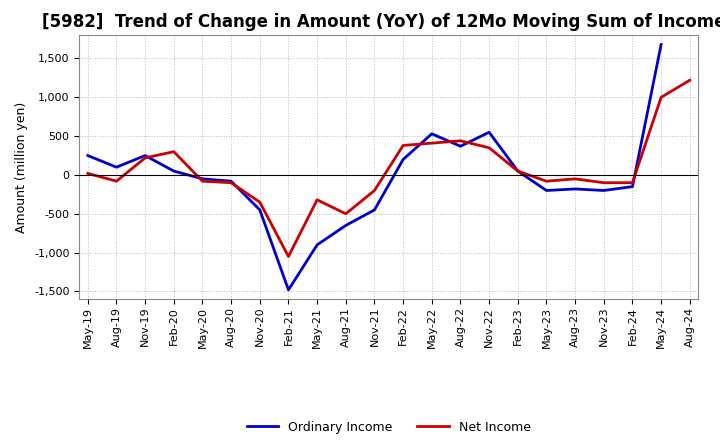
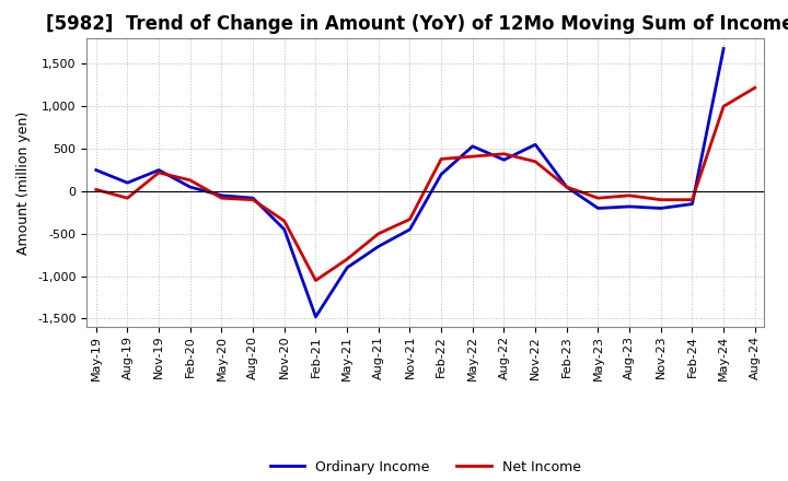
Net Income/Feb-20: 300 -> 130
Net Income/May-21: -320 -> -800
Net Income/Nov-21: -200 -> -330
